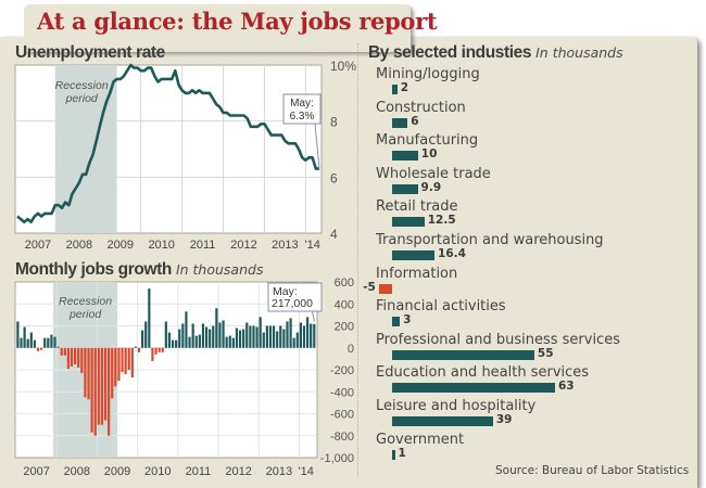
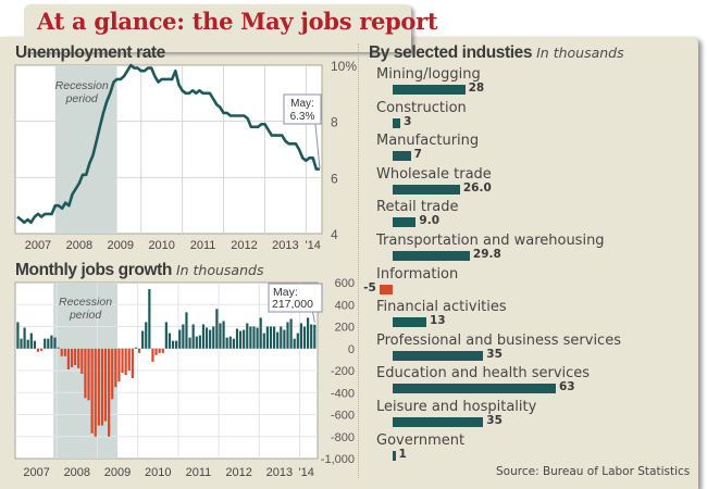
By selected industies/Mining/logging: 2 -> 28
By selected industies/Construction: 6 -> 3
By selected industies/Manufacturing: 10 -> 7
By selected industies/Wholesale trade: 9.9 -> 26.0
By selected industies/Retail trade: 12.5 -> 9.0
By selected industies/Transportation and warehousing: 16.4 -> 29.8
By selected industies/Financial activities: 3 -> 13
By selected industies/Professional and business services: 55 -> 35
By selected industies/Leisure and hospitality: 39 -> 35
